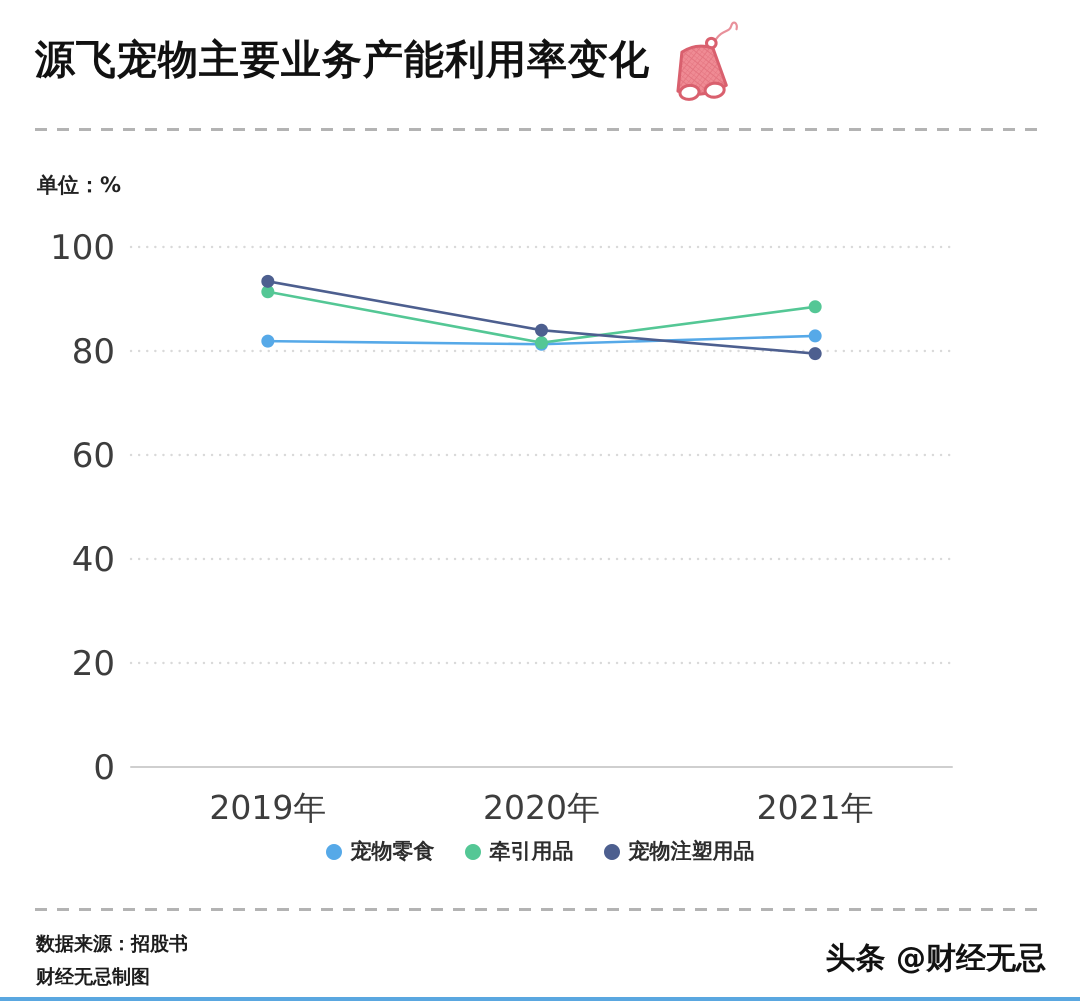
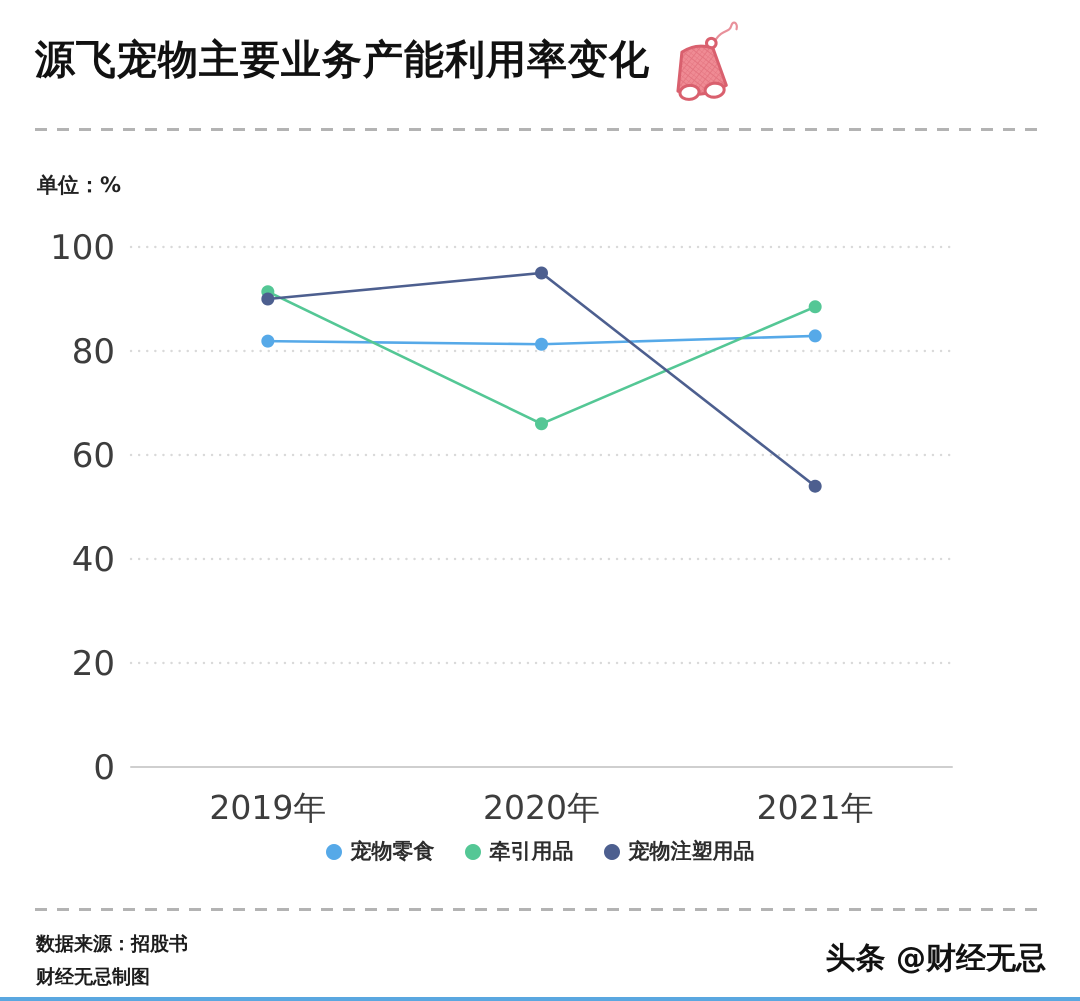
宠物注塑用品/2019年: 93 -> 90
牵引用品/2020年: 82 -> 66
宠物注塑用品/2020年: 84 -> 95
宠物注塑用品/2021年: 80 -> 54
